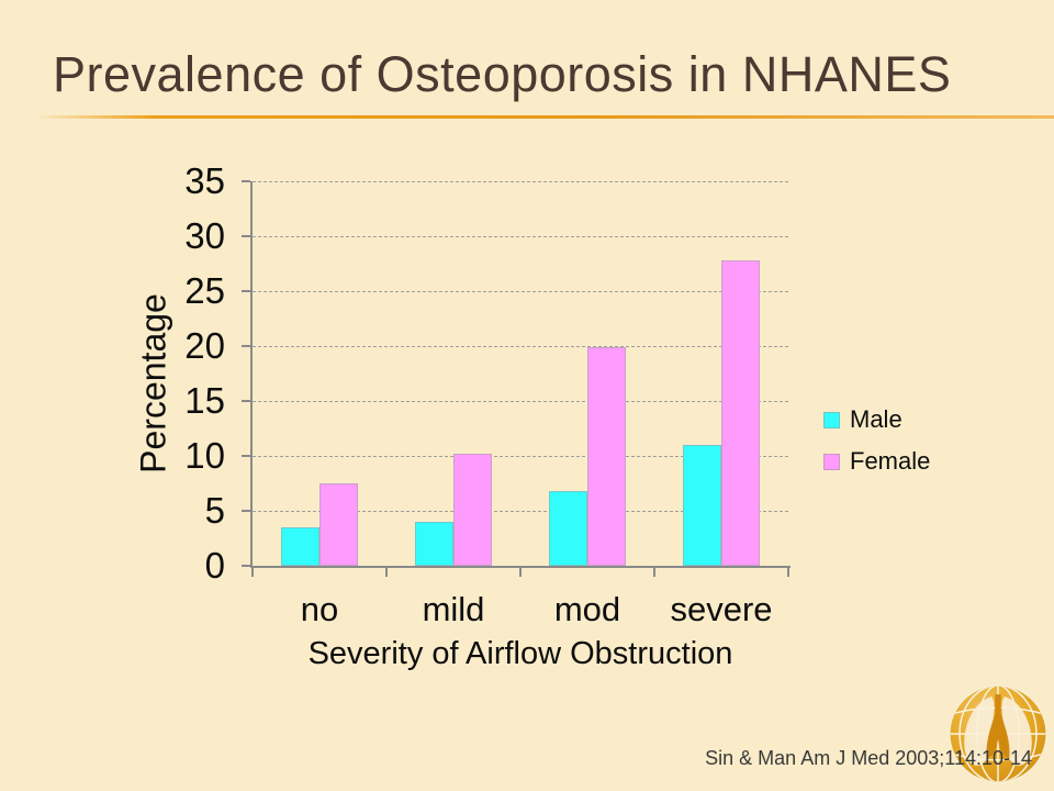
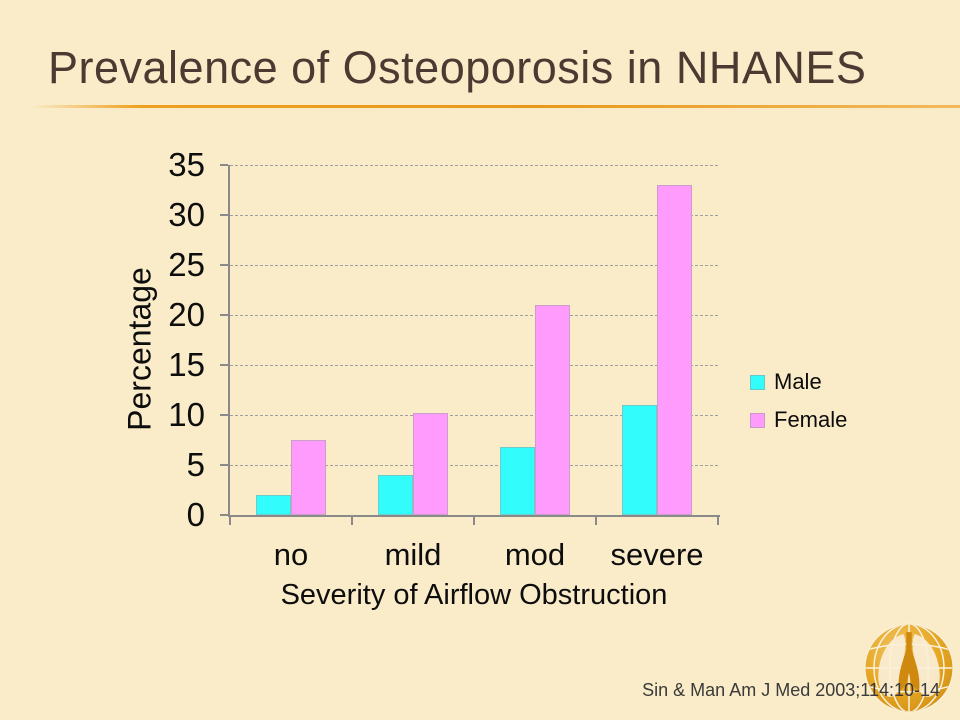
Male/no: 3.5 -> 2.0
Female/mod: 19.9 -> 21.0
Female/severe: 27.8 -> 33.0
